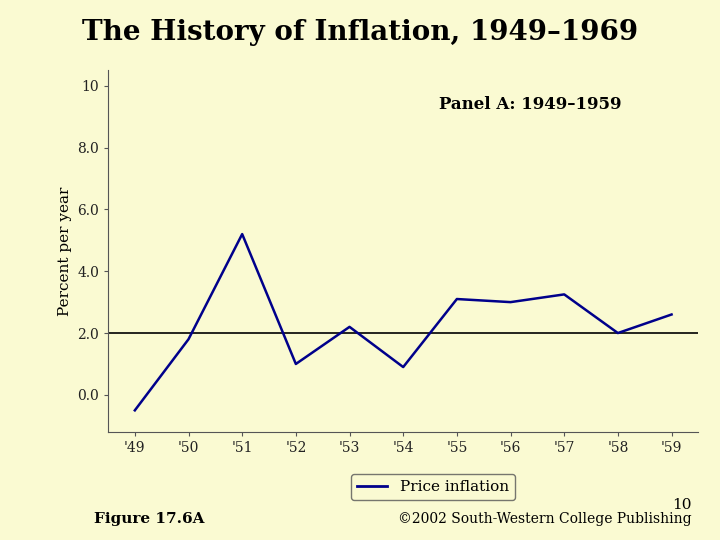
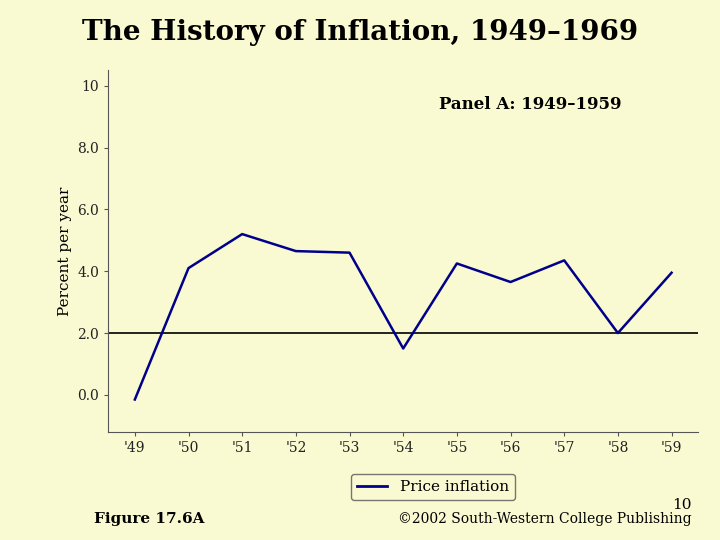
'49: -0.50 -> -0.15
'50: 1.80 -> 4.10
'52: 1.00 -> 4.65
'53: 2.20 -> 4.60
'54: 0.90 -> 1.50
'55: 3.10 -> 4.25
'56: 3.00 -> 3.65
'57: 3.25 -> 4.35
'59: 2.60 -> 3.95
